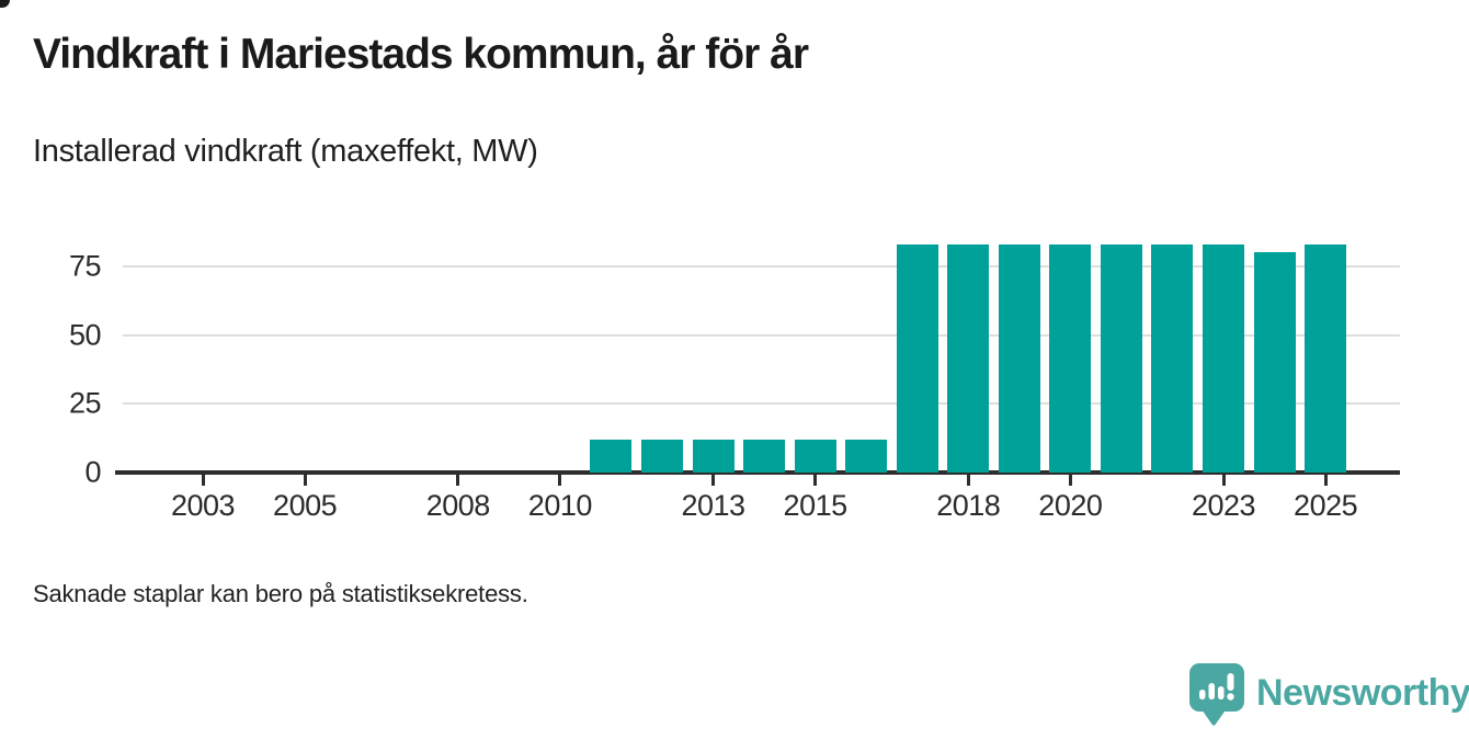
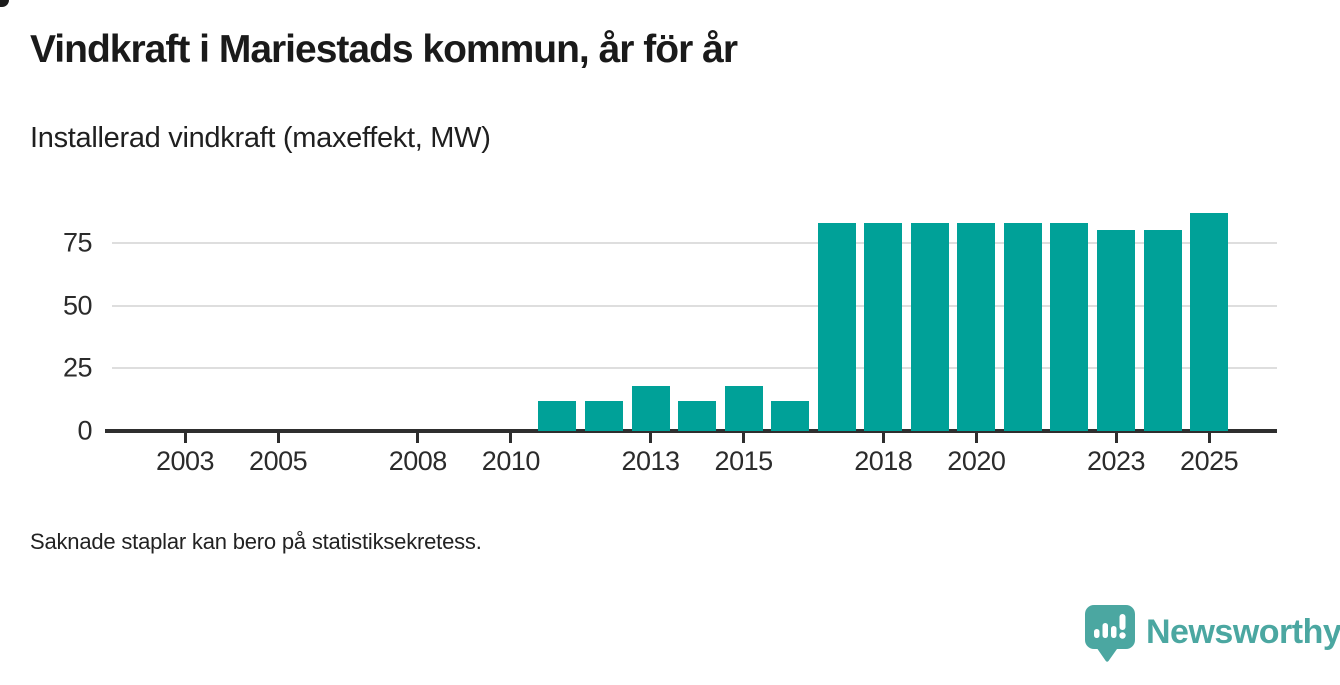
2013: 12 -> 18
2015: 12 -> 18
2023: 83 -> 80
2025: 83 -> 87
